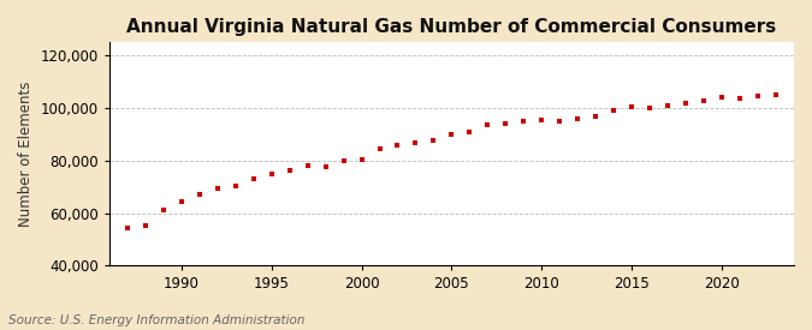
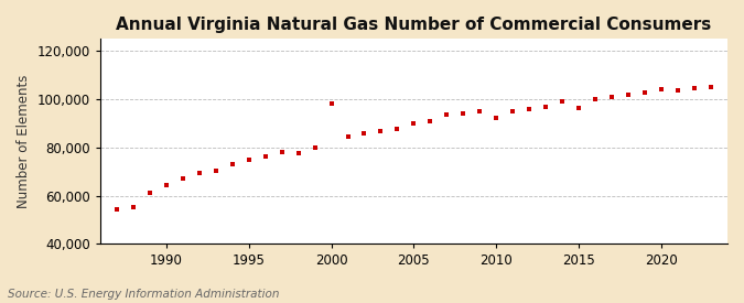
2000: 80,500 -> 98,000
2010: 95,500 -> 92,500
2015: 100,500 -> 96,500
